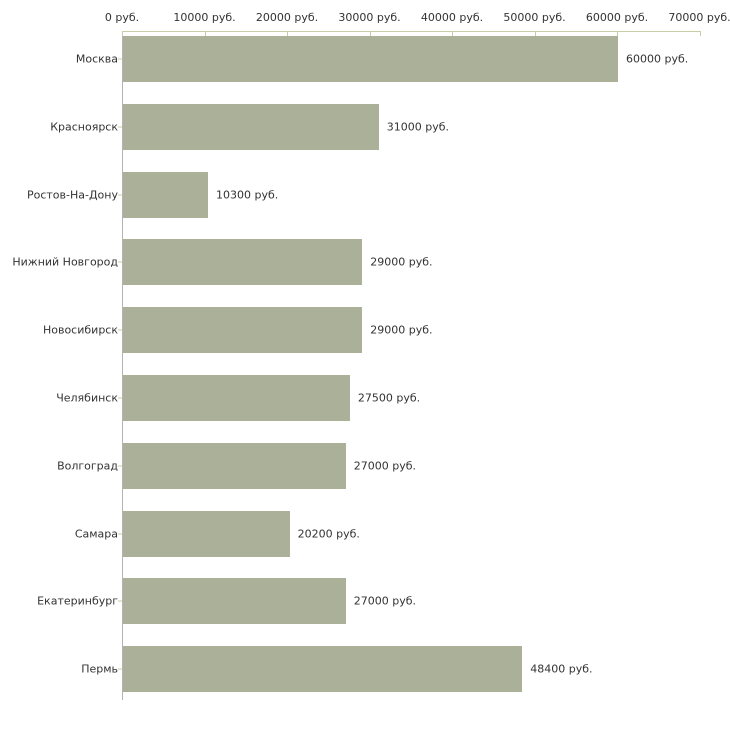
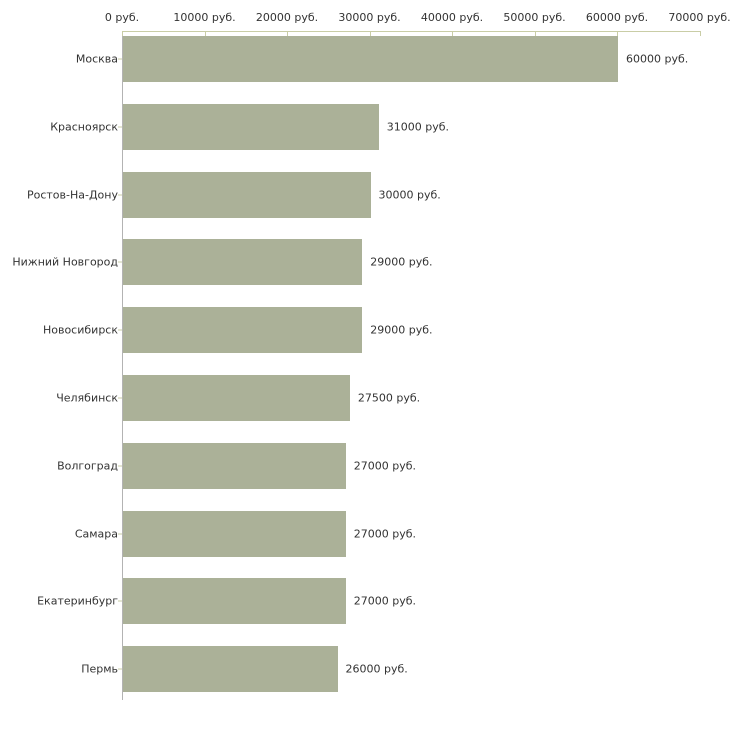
Ростов-На-Дону: 10300 -> 30000
Самара: 20200 -> 27000
Пермь: 48400 -> 26000
